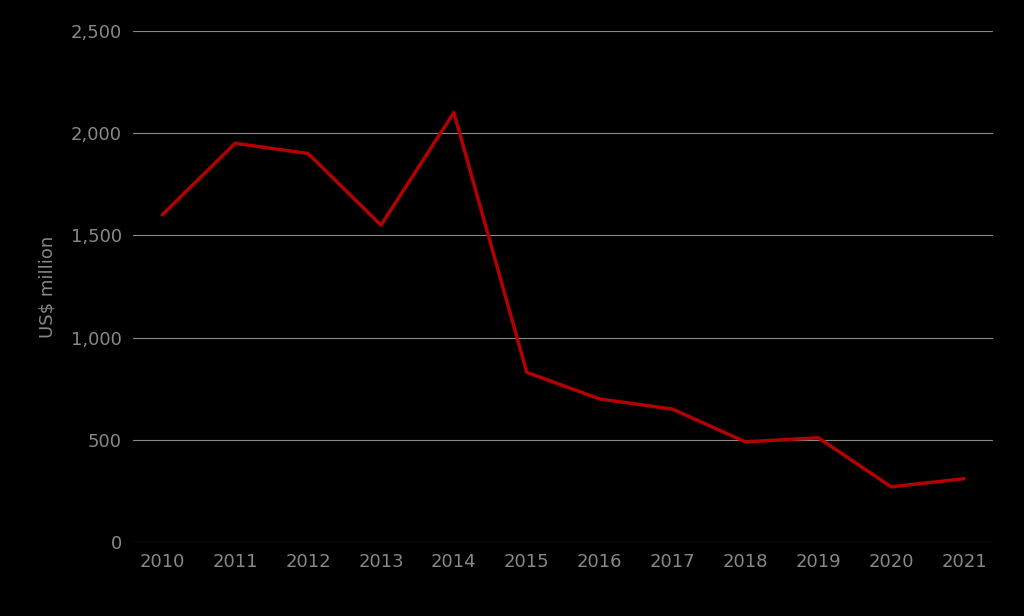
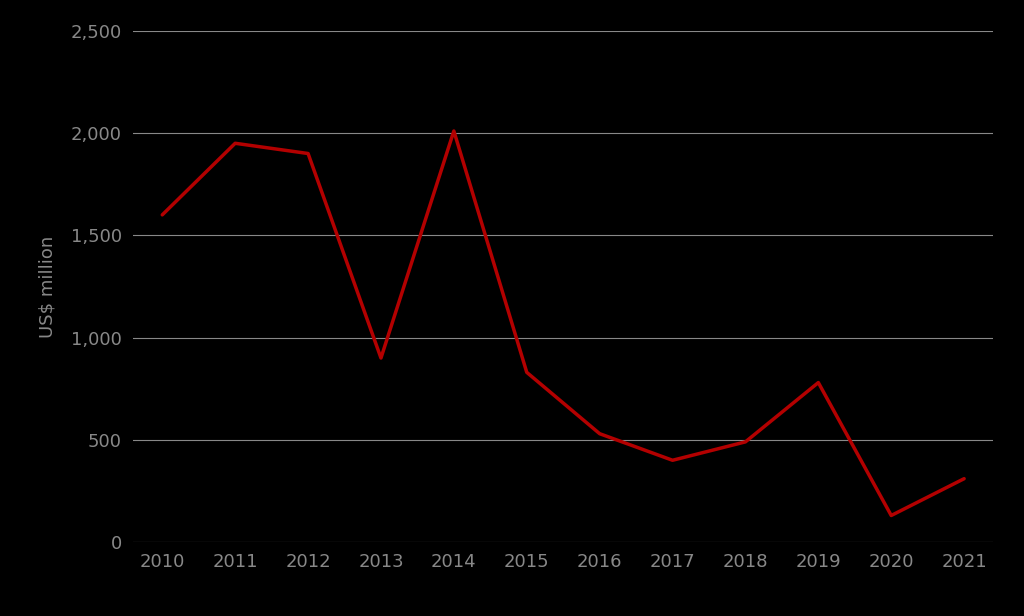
2013: 1,550 -> 900
2014: 2,100 -> 2,010
2016: 700 -> 530
2017: 650 -> 400
2019: 510 -> 780
2020: 270 -> 130
